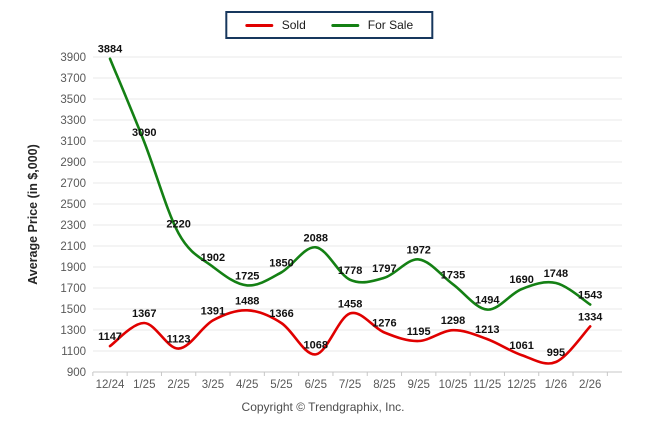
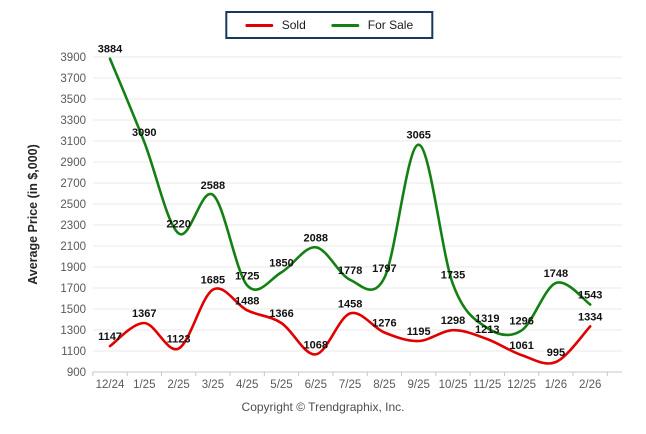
For Sale/3/25: 1902 -> 2588
Sold/3/25: 1391 -> 1685
For Sale/9/25: 1972 -> 3065
For Sale/11/25: 1494 -> 1319
For Sale/12/25: 1690 -> 1296
